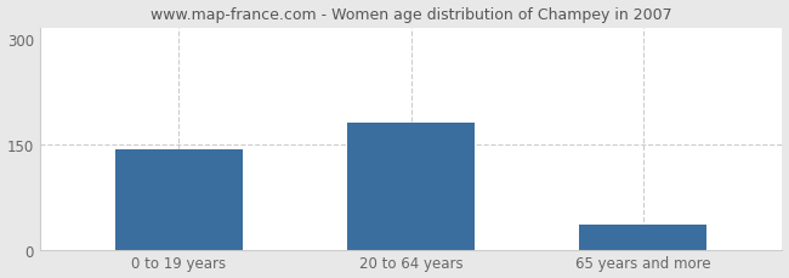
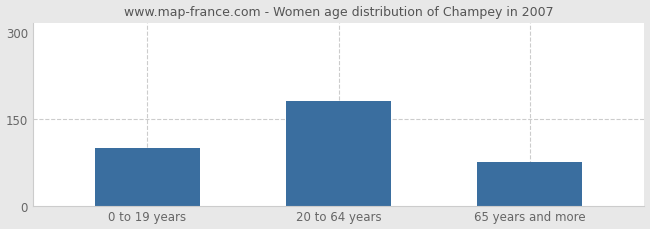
0 to 19 years: 142 -> 100
65 years and more: 36 -> 75
